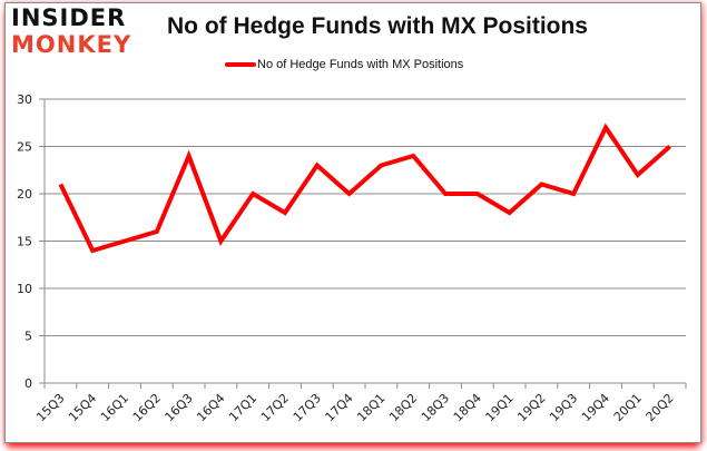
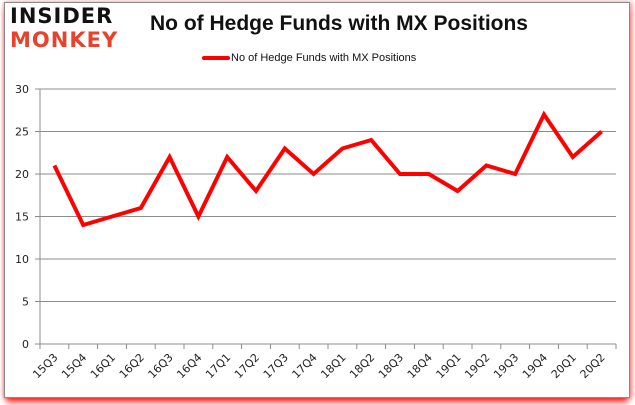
16Q3: 24 -> 22
17Q1: 20 -> 22
